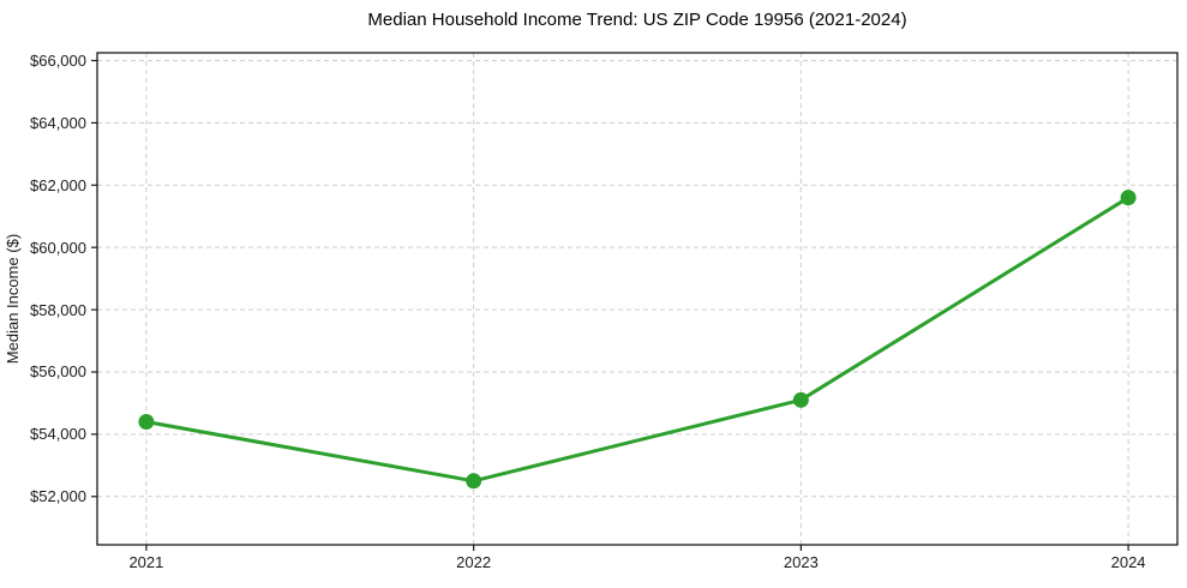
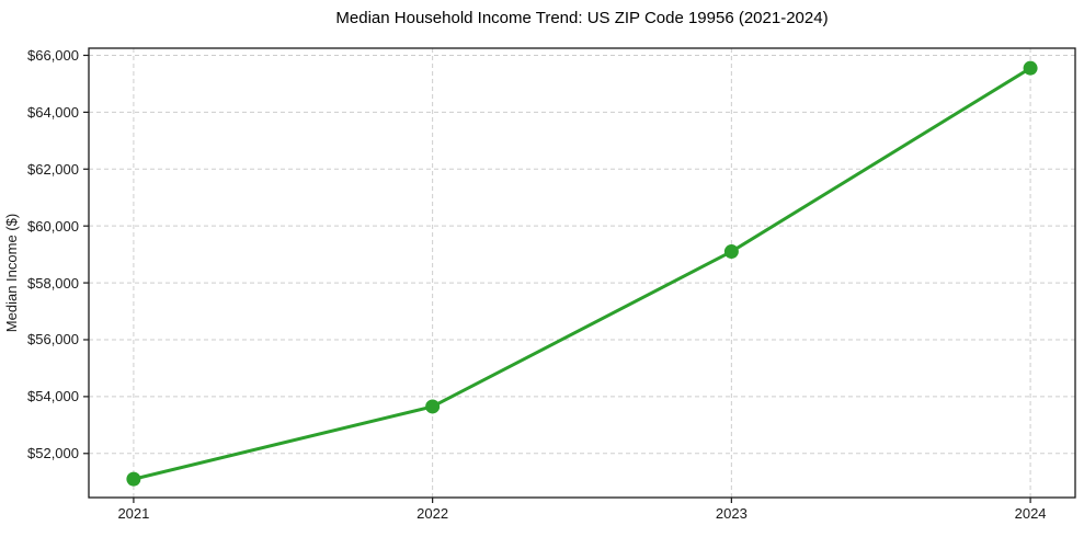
2021: $54400 -> $51100
2022: $52500 -> $53600
2023: $55100 -> $59100
2024: $61600 -> $65600
